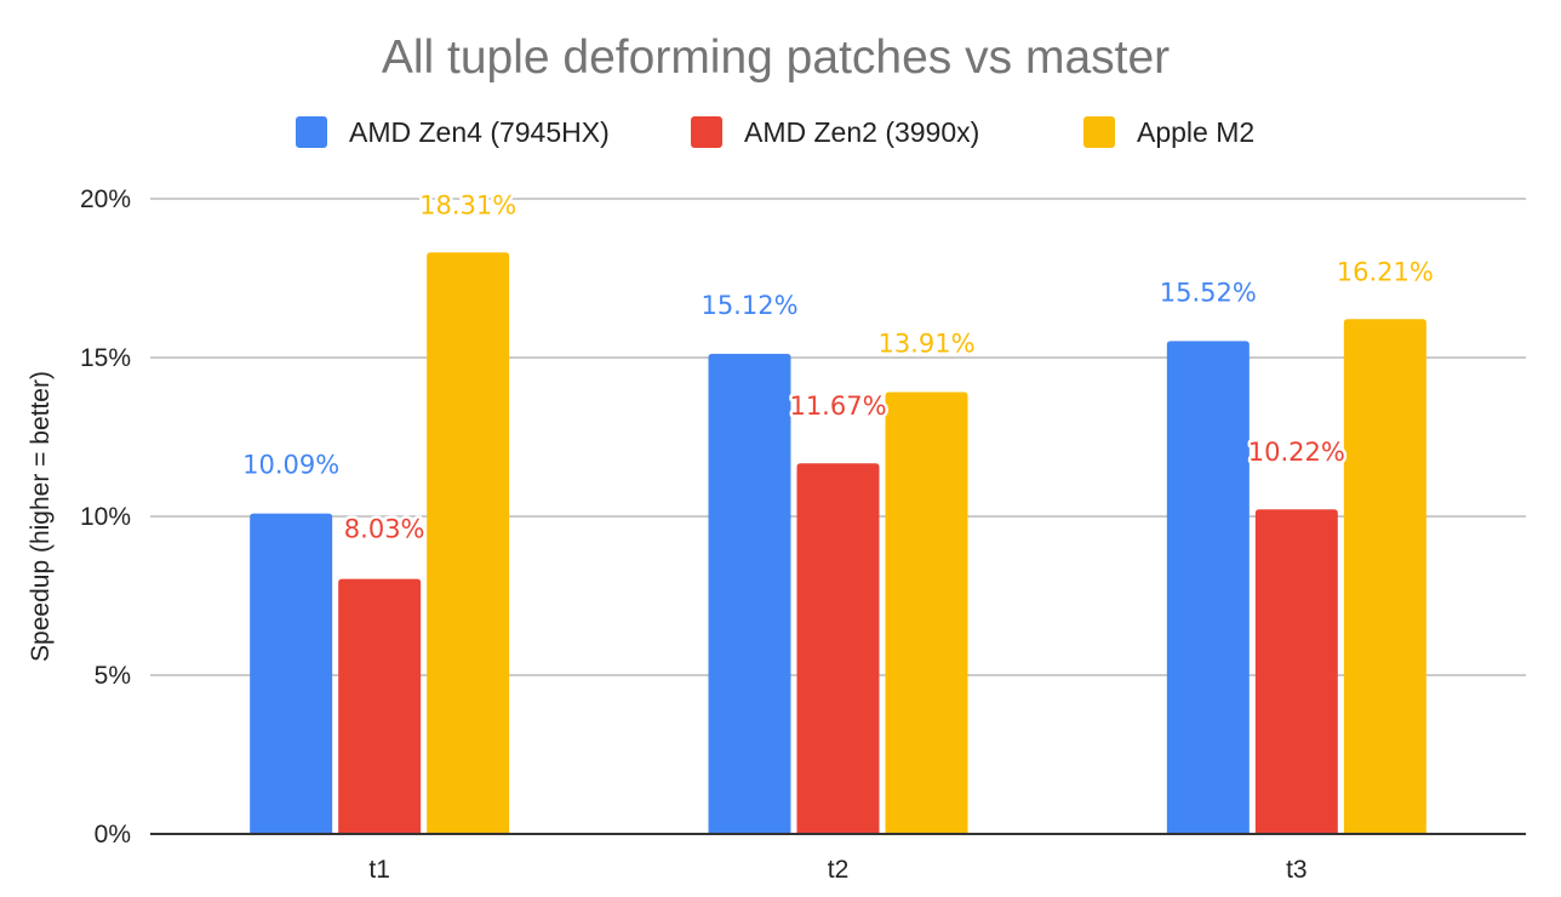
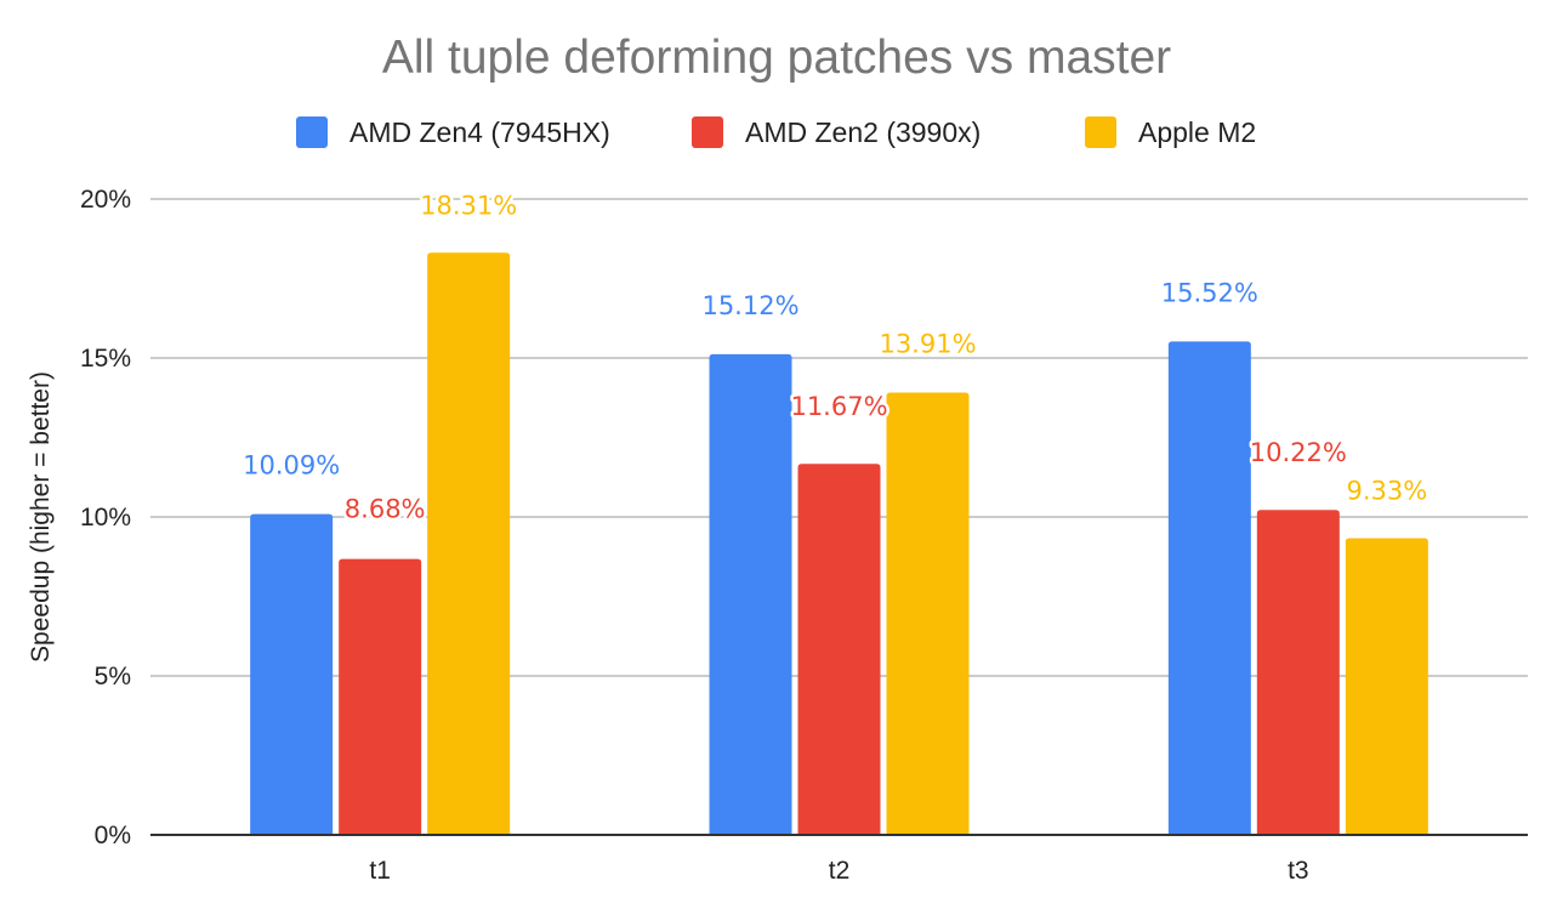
AMD Zen2 (3990x)/t1: 8.03% -> 8.68%
Apple M2/t3: 16.21% -> 9.33%
